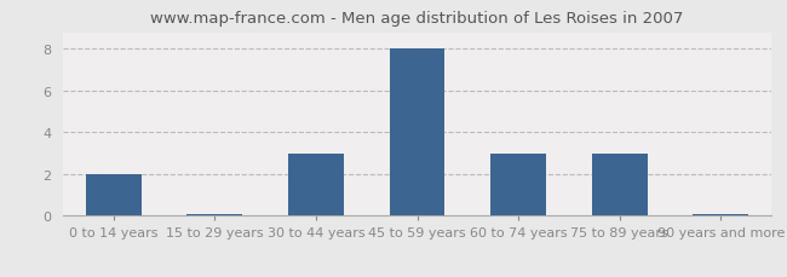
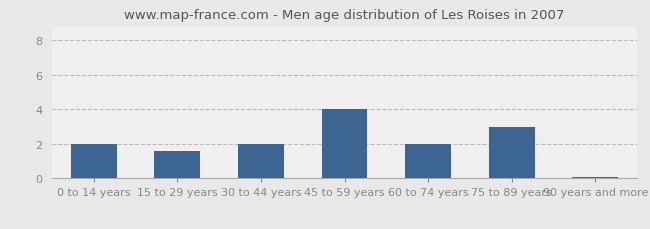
15 to 29 years: 0.1 -> 1.6
30 to 44 years: 3.0 -> 2.0
45 to 59 years: 8.0 -> 4.0
60 to 74 years: 3.0 -> 2.0
